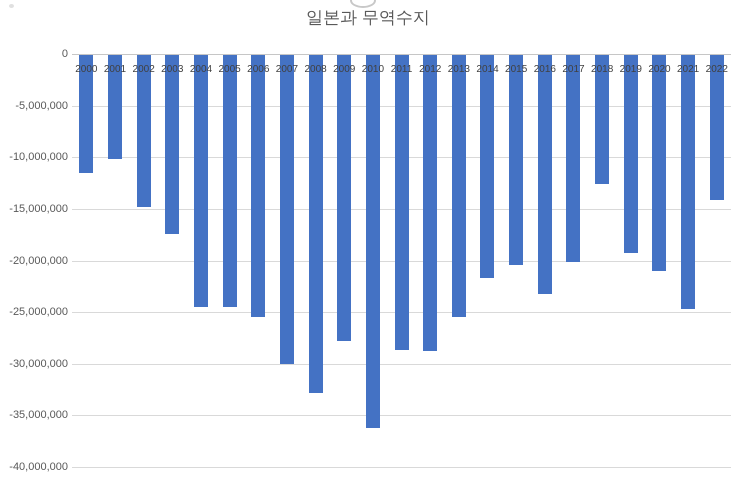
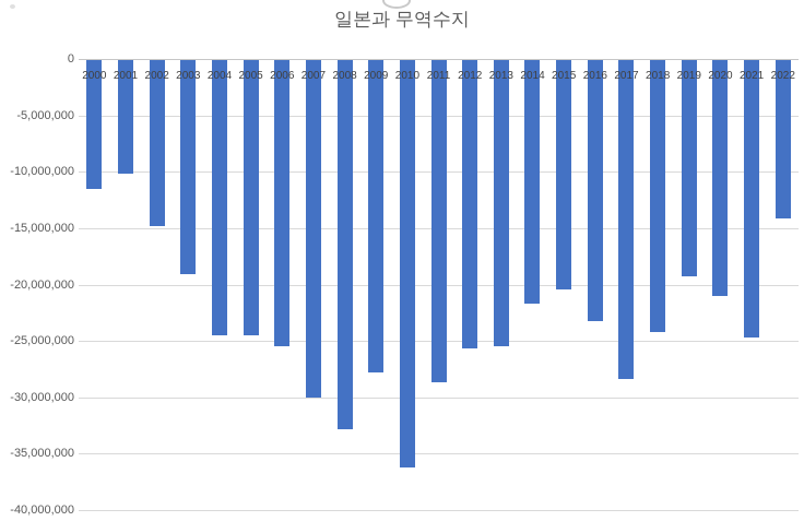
2003: -17300000 -> -19000000
2012: -28700000 -> -25600000
2017: -20000000 -> -28300000
2018: -12500000 -> -24100000
